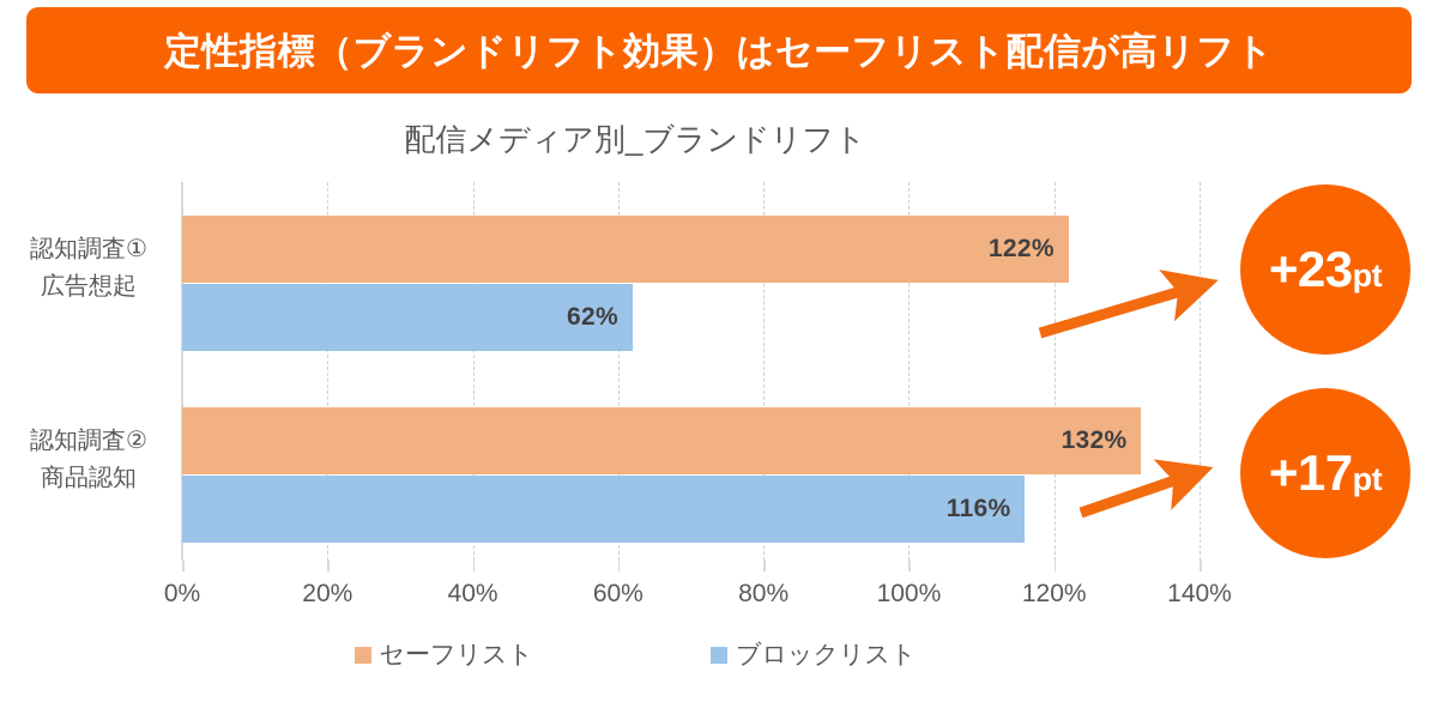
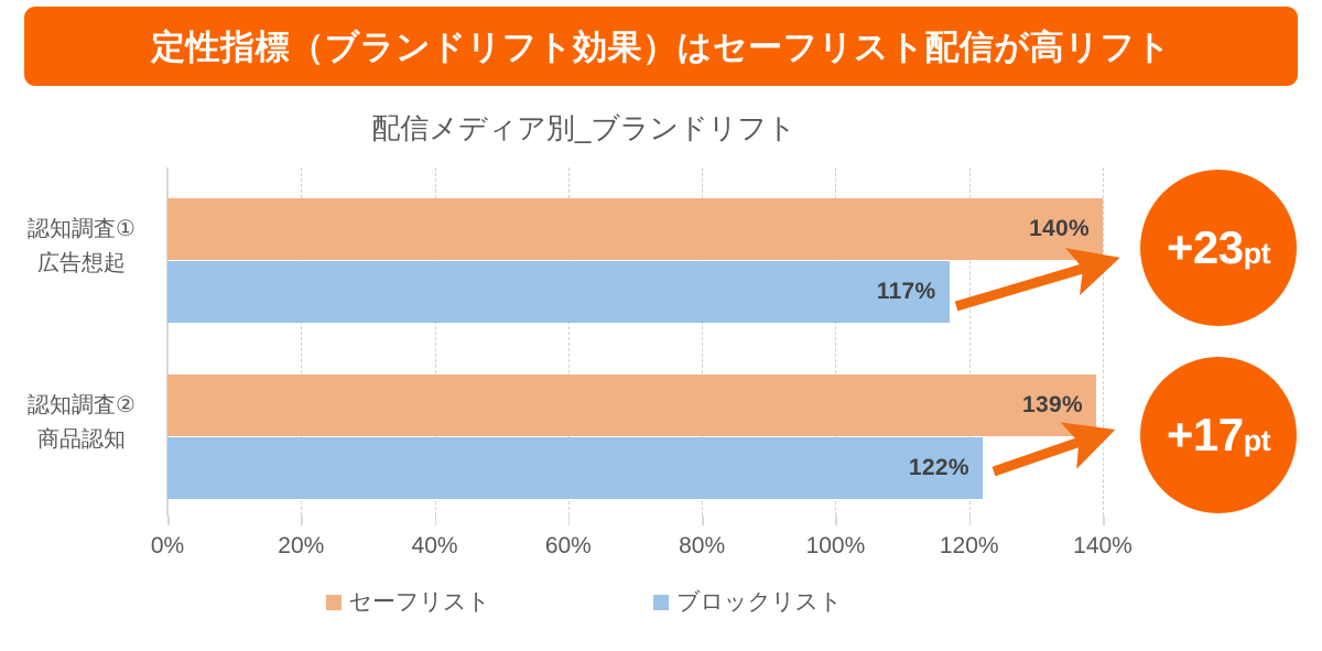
セーフリスト/認知調査① 広告想起: 122% -> 140%
ブロックリスト/認知調査① 広告想起: 62% -> 117%
セーフリスト/認知調査② 商品認知: 132% -> 139%
ブロックリスト/認知調査② 商品認知: 116% -> 122%
